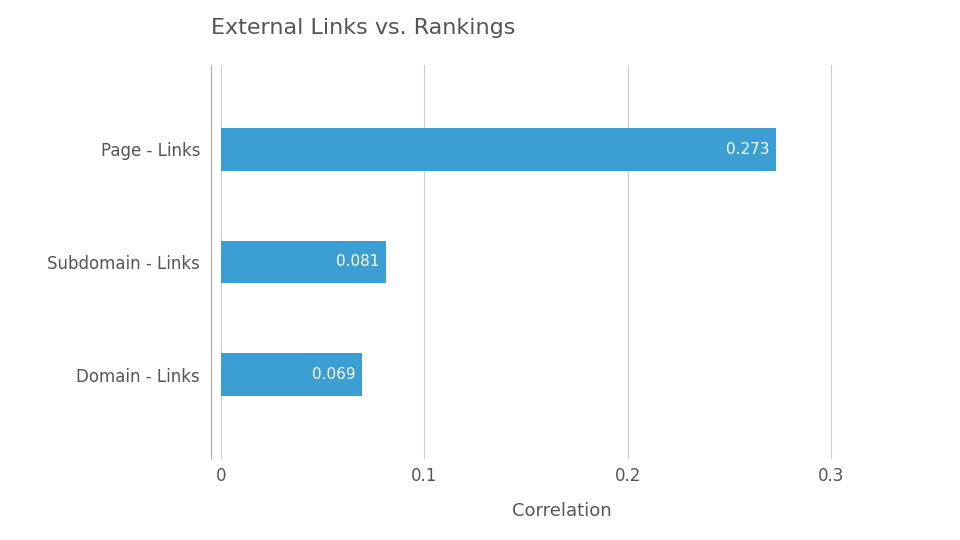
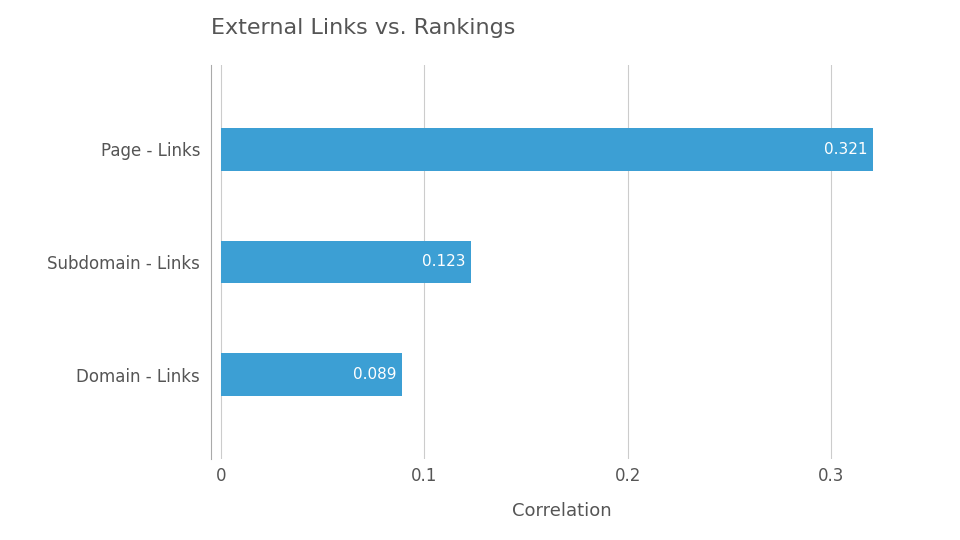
Page - Links: 0.273 -> 0.321
Subdomain - Links: 0.081 -> 0.123
Domain - Links: 0.069 -> 0.089
